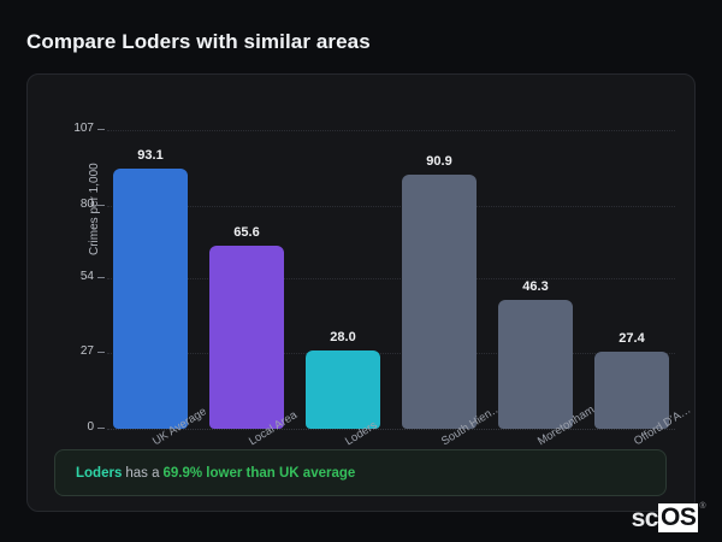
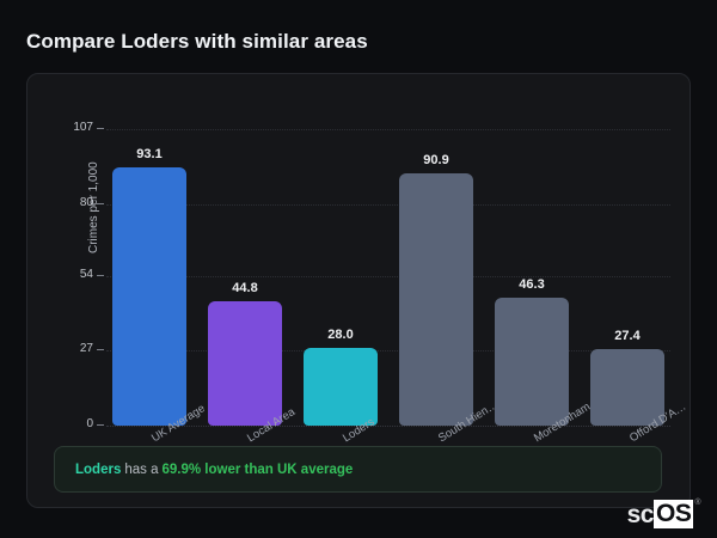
Local Area: 65.6 -> 44.8
